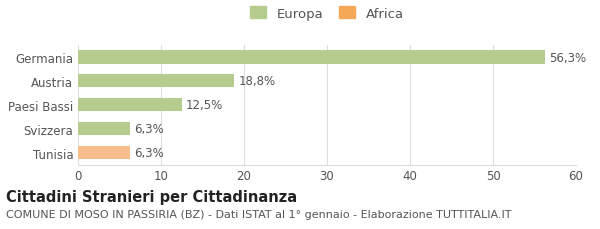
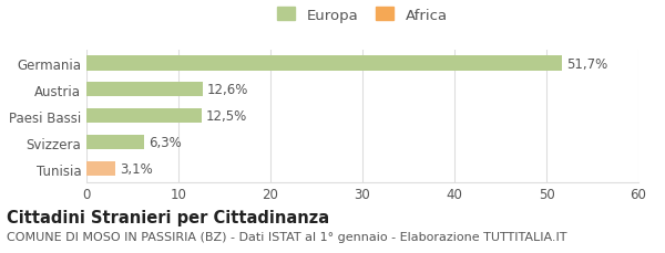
Germania: 56,3% -> 51,7%
Austria: 18,8% -> 12,6%
Tunisia: 6,3% -> 3,1%
